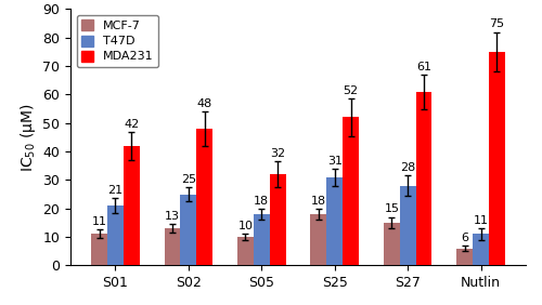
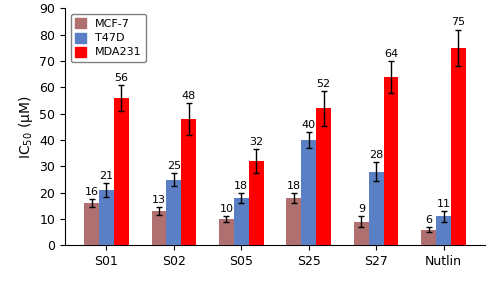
MCF-7/S01: 11 -> 16
MDA231/S01: 42 -> 56
T47D/S25: 31 -> 40
MCF-7/S27: 15 -> 9
MDA231/S27: 61 -> 64
